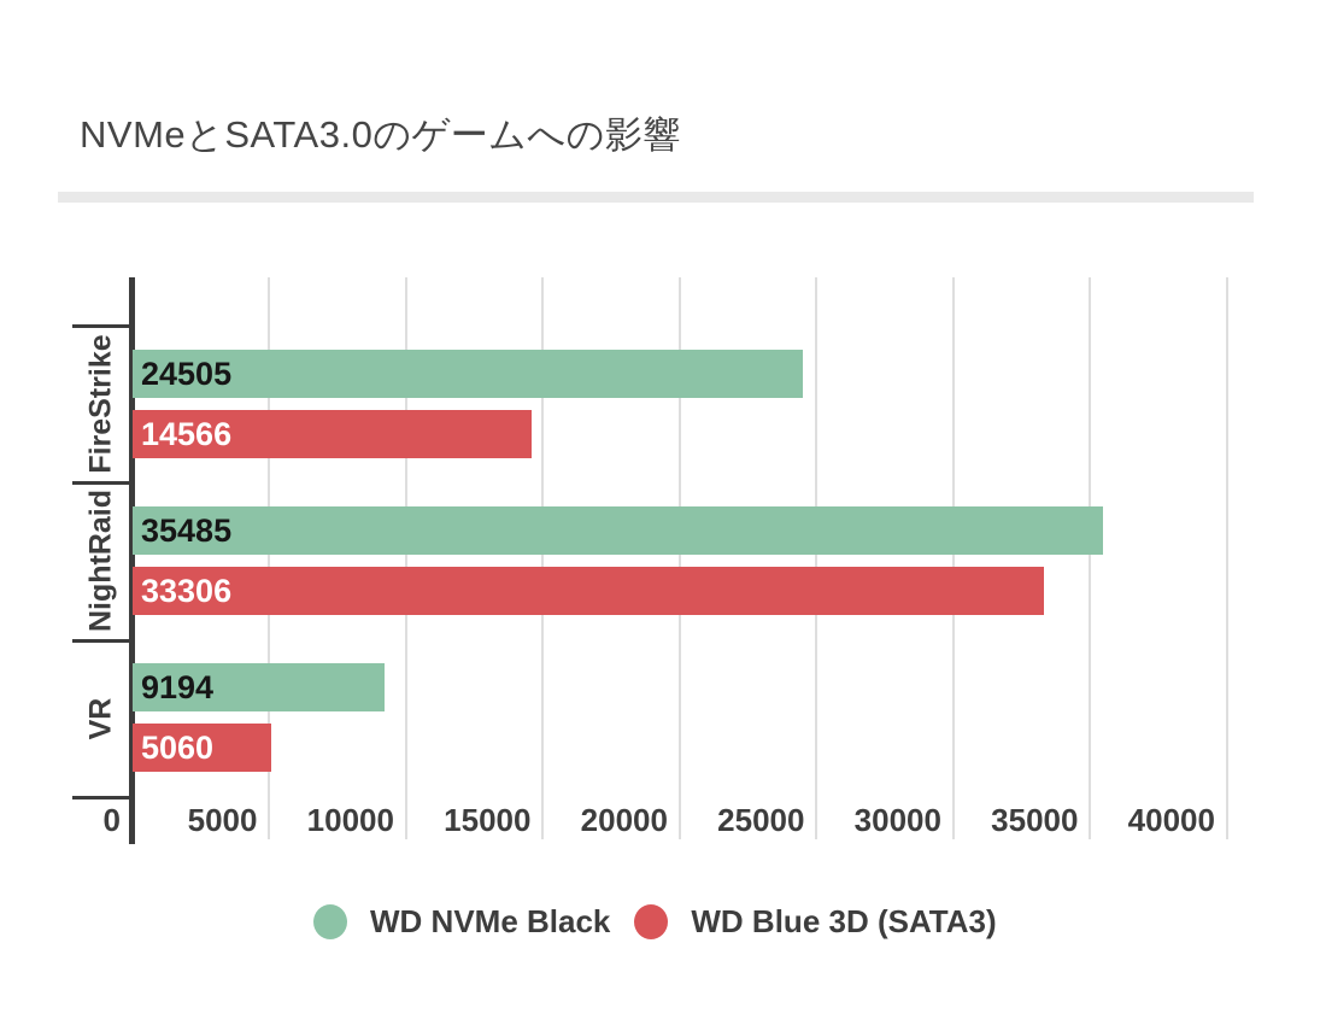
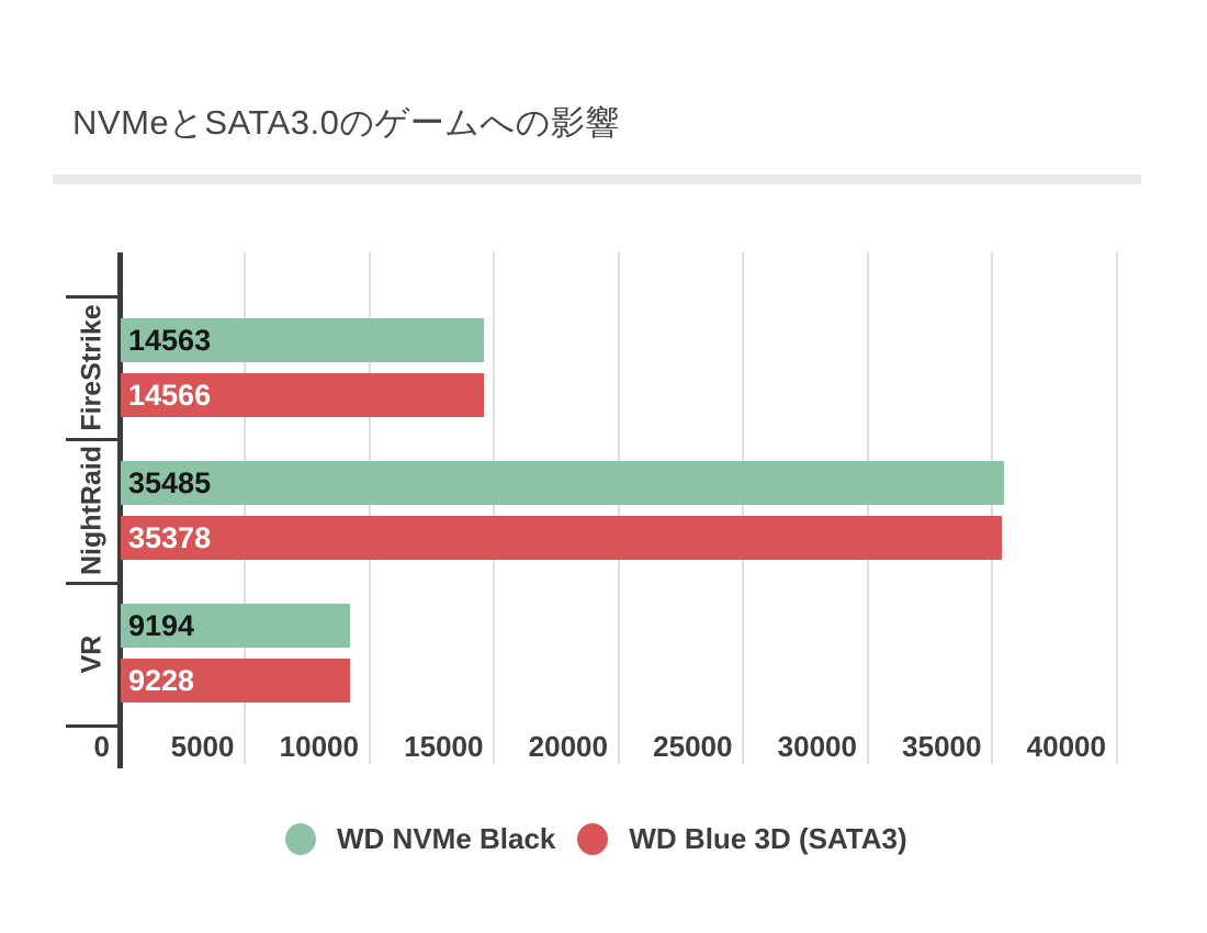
WD NVMe Black/FireStrike: 24505 -> 14563
WD Blue 3D (SATA3)/NightRaid: 33306 -> 35378
WD Blue 3D (SATA3)/VR: 5060 -> 9228
